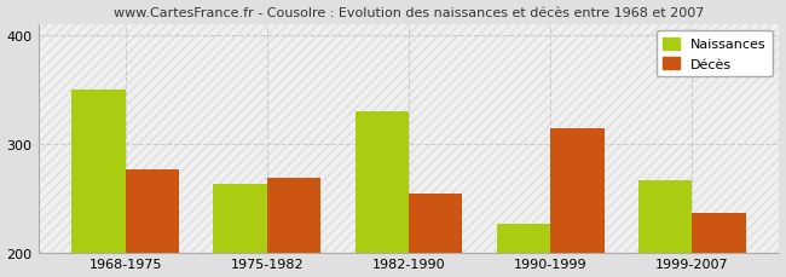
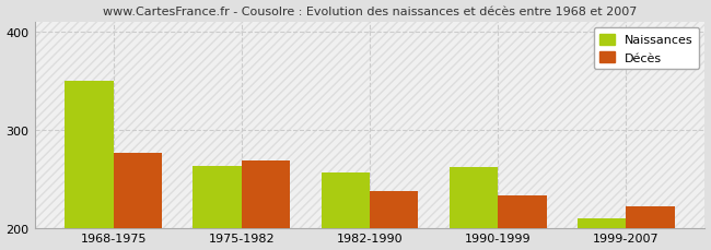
Naissances/1982-1990: 330 -> 256
Décès/1982-1990: 254 -> 237
Naissances/1990-1999: 226 -> 262
Décès/1990-1999: 314 -> 233
Naissances/1999-2007: 266 -> 210
Décès/1999-2007: 236 -> 222
